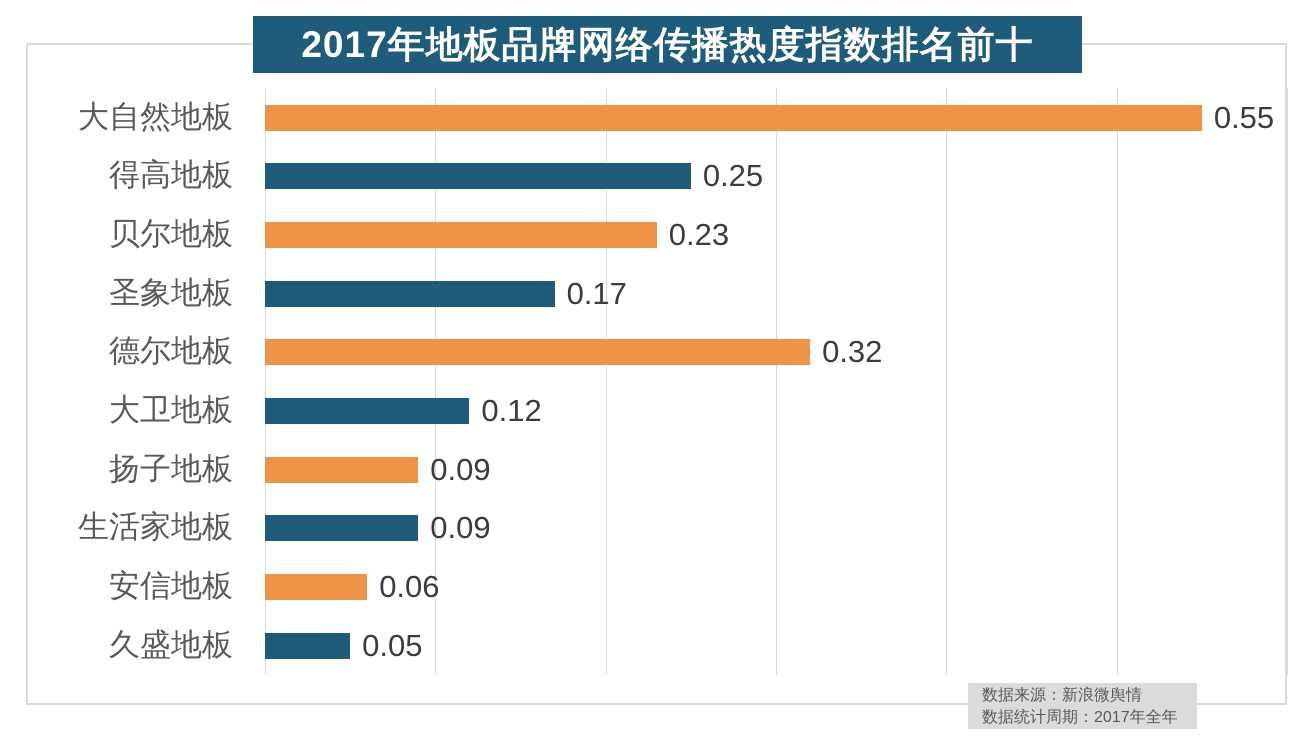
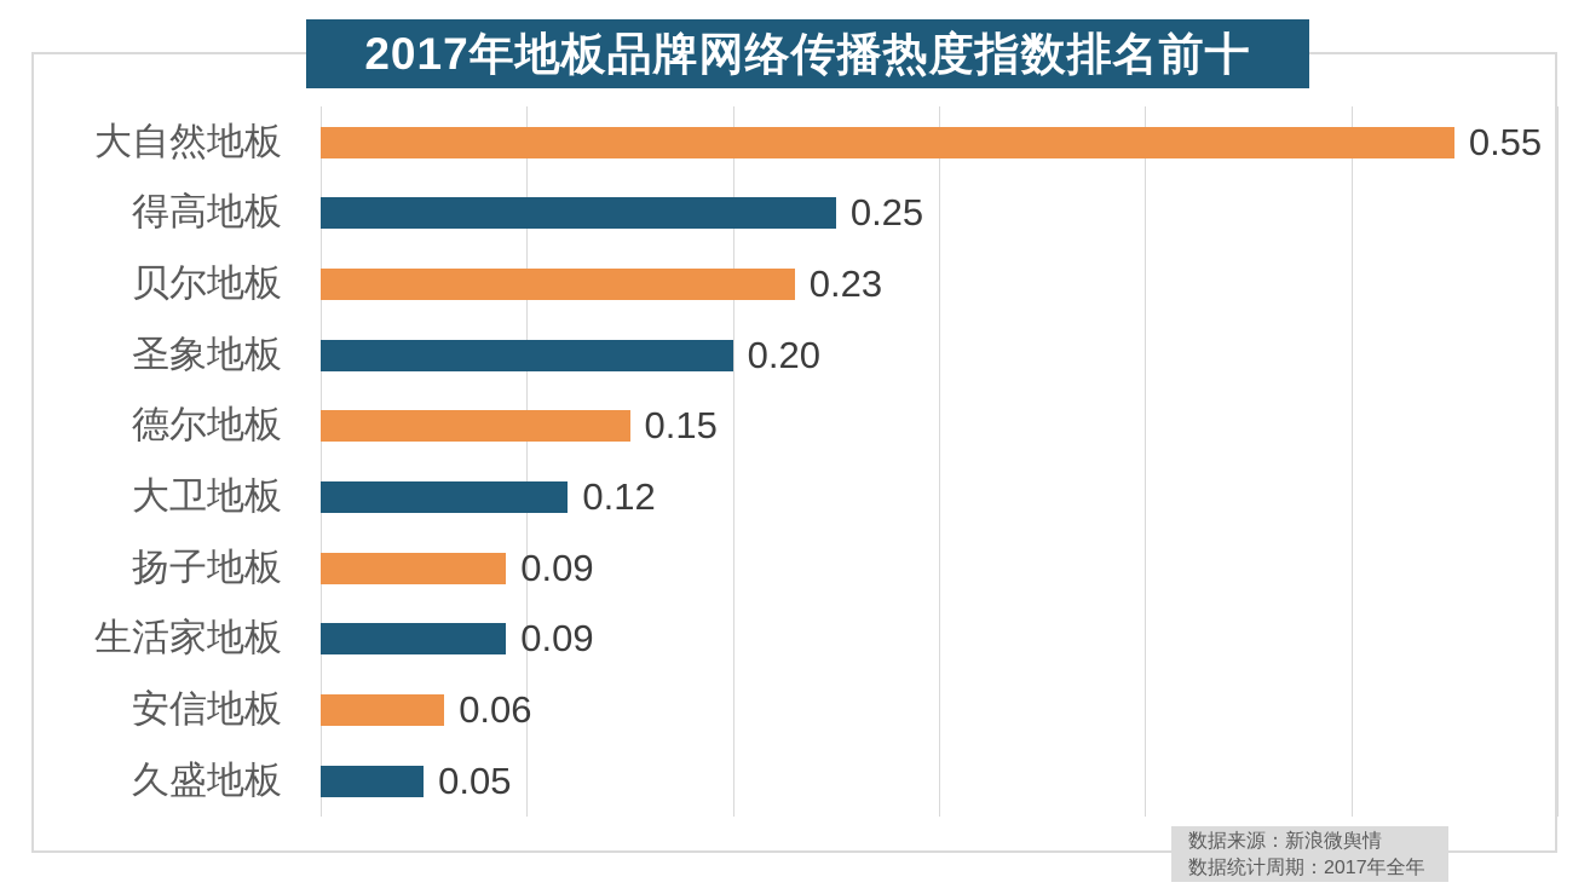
圣象地板: 0.17 -> 0.20
德尔地板: 0.32 -> 0.15
